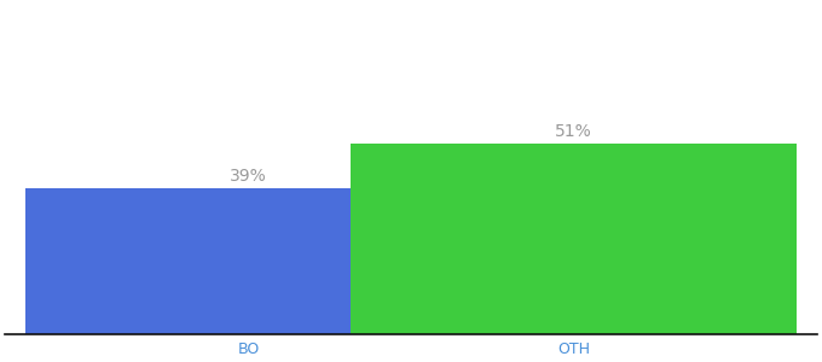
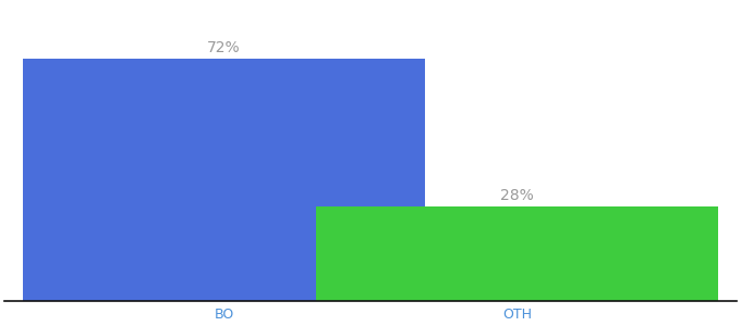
BO: 39% -> 72%
OTH: 51% -> 28%
